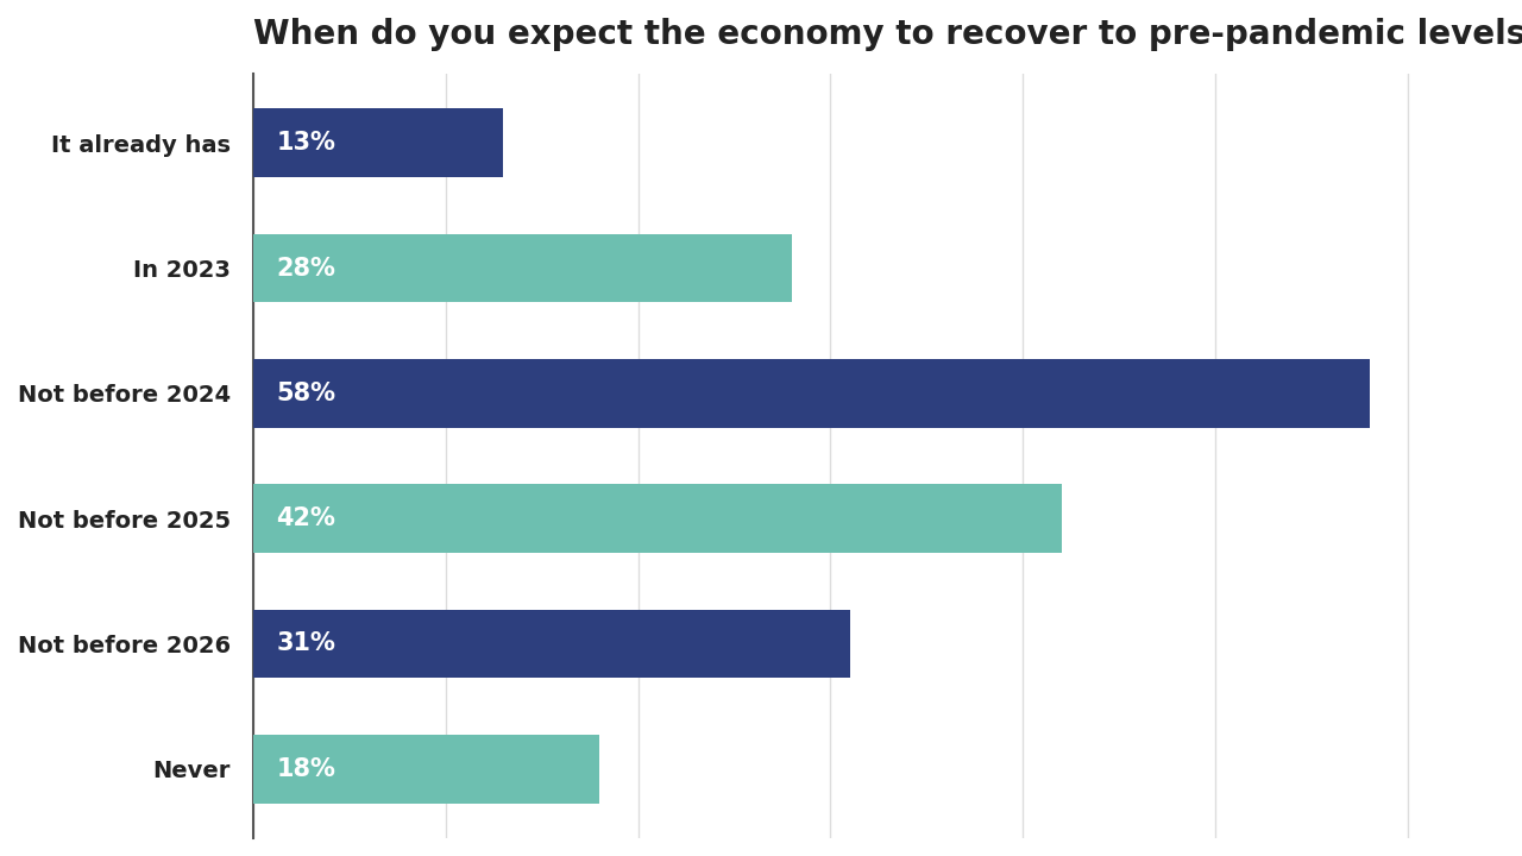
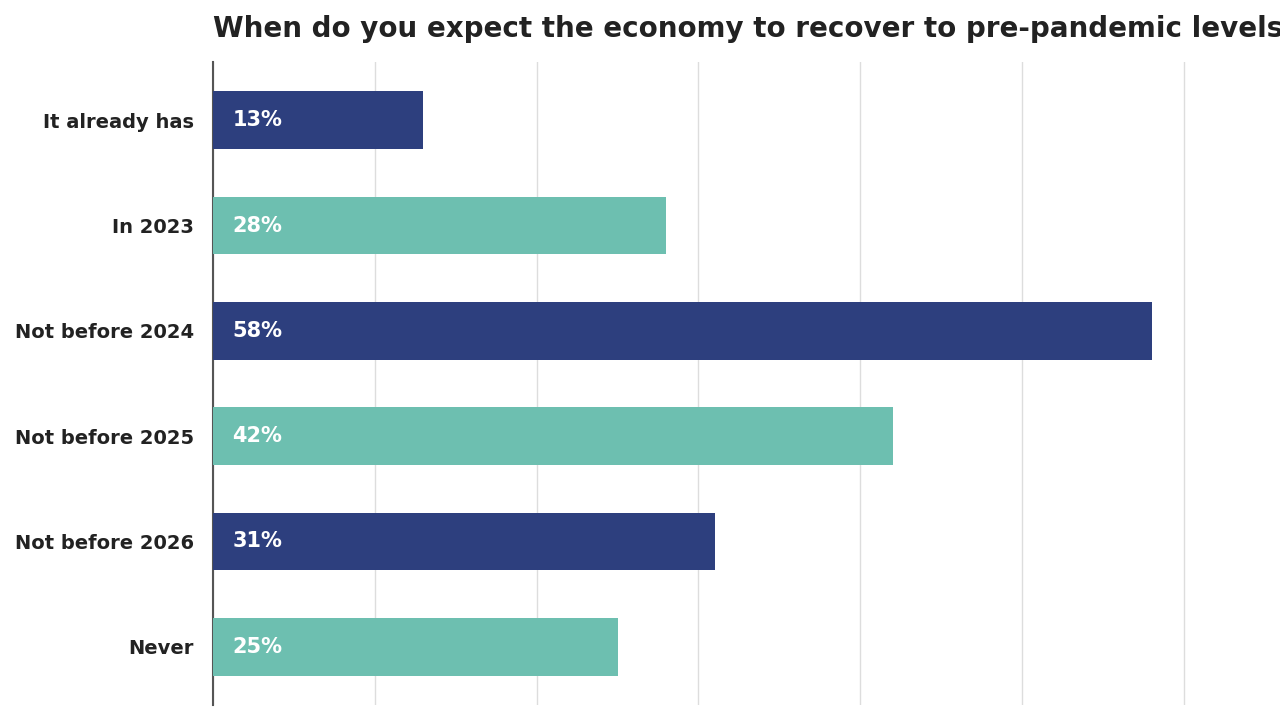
Never: 18% -> 25%
